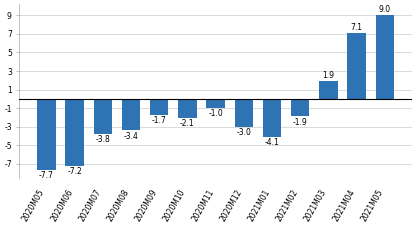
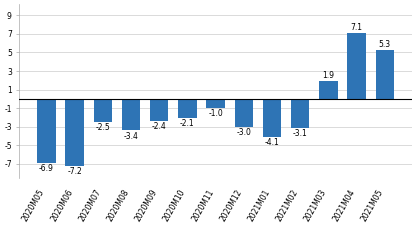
2020M05: -7.7 -> -6.9
2020M07: -3.8 -> -2.5
2020M09: -1.7 -> -2.4
2021M02: -1.9 -> -3.1
2021M05: 9.0 -> 5.3
